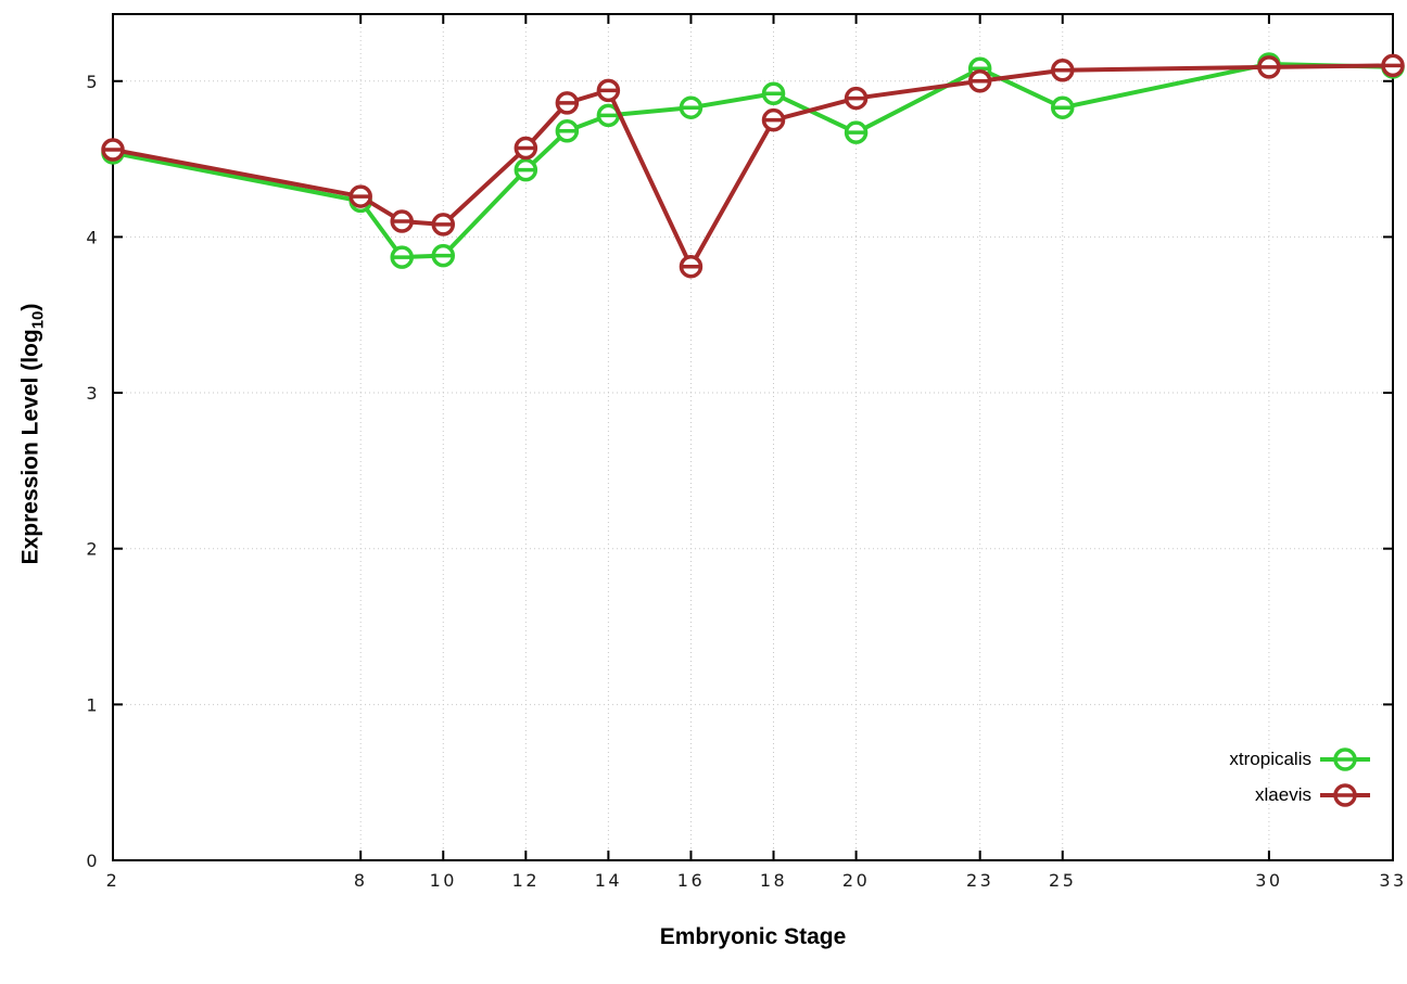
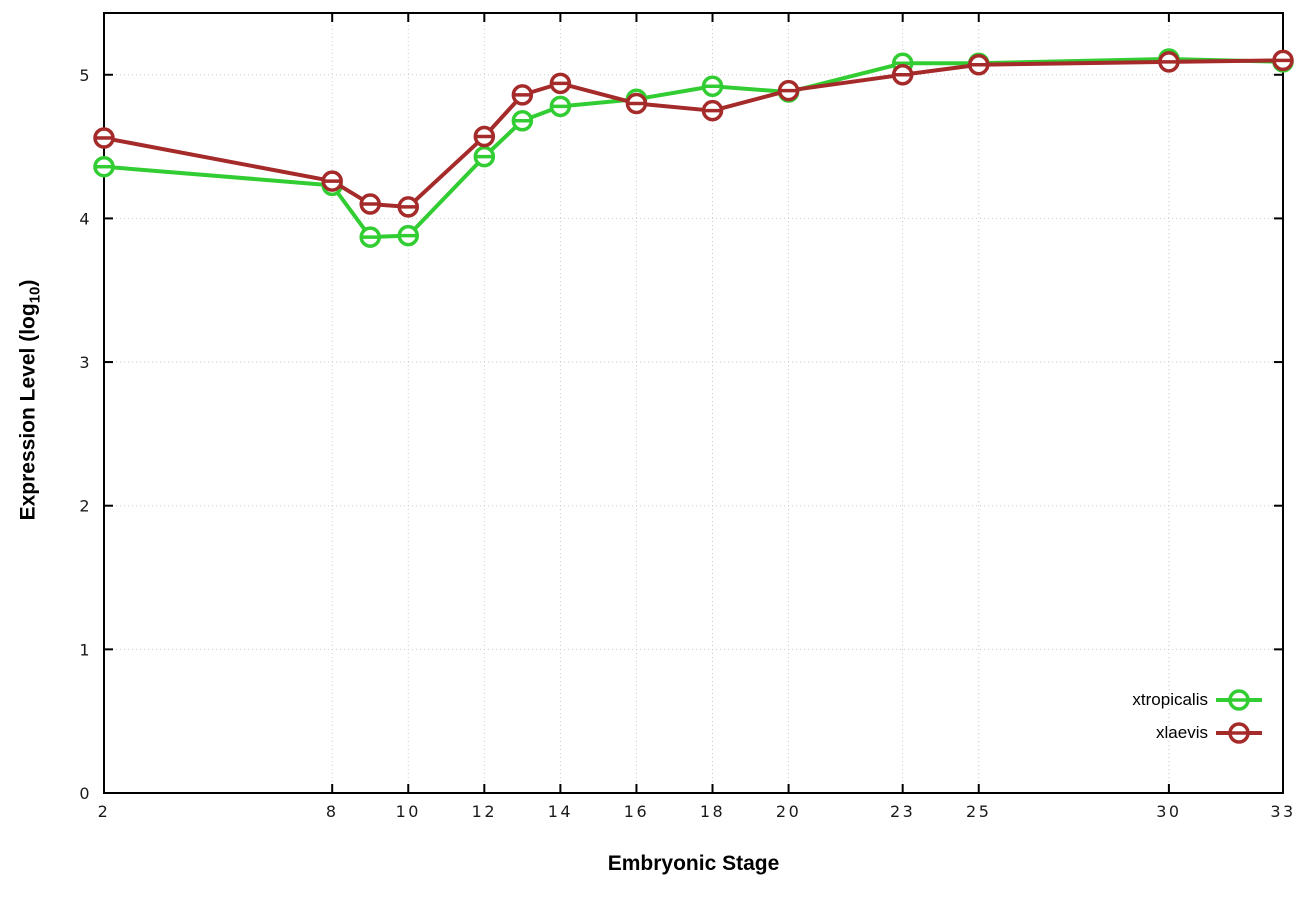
xtropicalis/2: 4.54 -> 4.36
xlaevis/16: 3.81 -> 4.80
xtropicalis/20: 4.67 -> 4.88
xtropicalis/25: 4.83 -> 5.08
